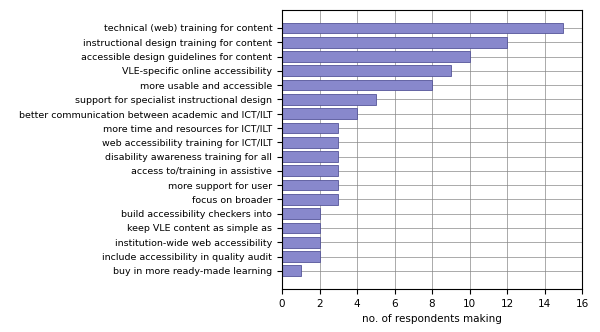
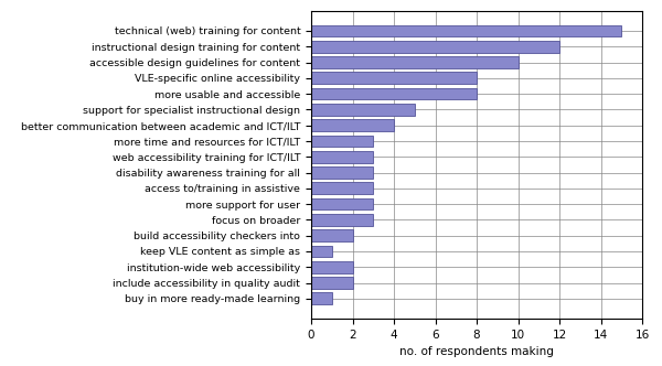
VLE-specific online accessibility: 9 -> 8
keep VLE content as simple as: 2 -> 1
